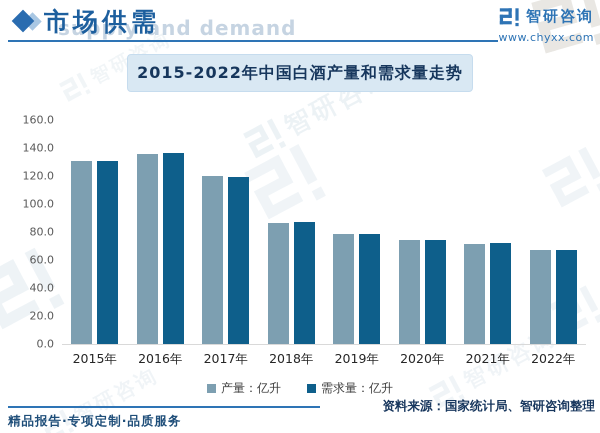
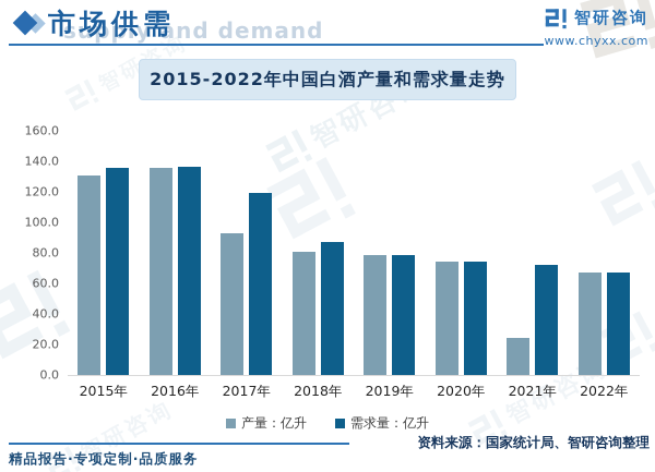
需求量：亿升/2015年: 131 -> 136
产量：亿升/2017年: 120 -> 93
产量：亿升/2018年: 86 -> 81
产量：亿升/2021年: 72 -> 24
